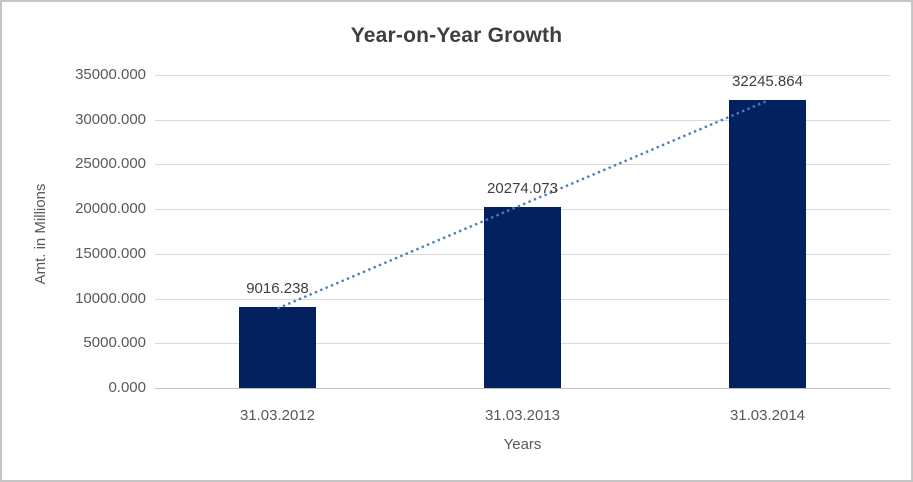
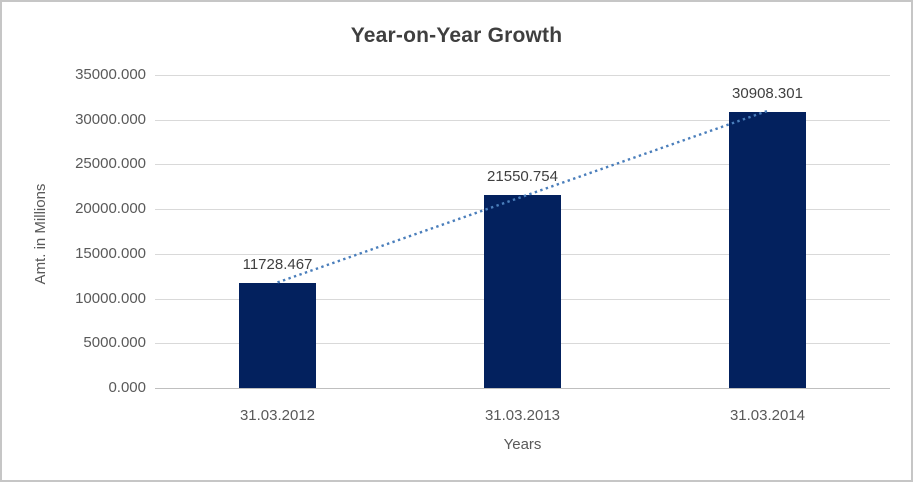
31.03.2012: 9016.238 -> 11728.467
31.03.2013: 20274.073 -> 21550.754
31.03.2014: 32245.864 -> 30908.301
